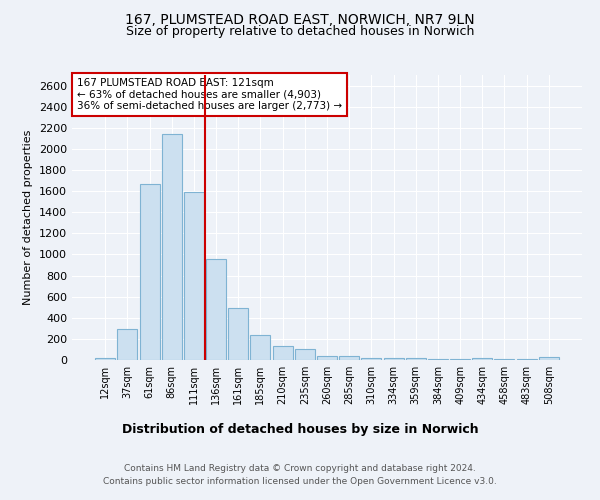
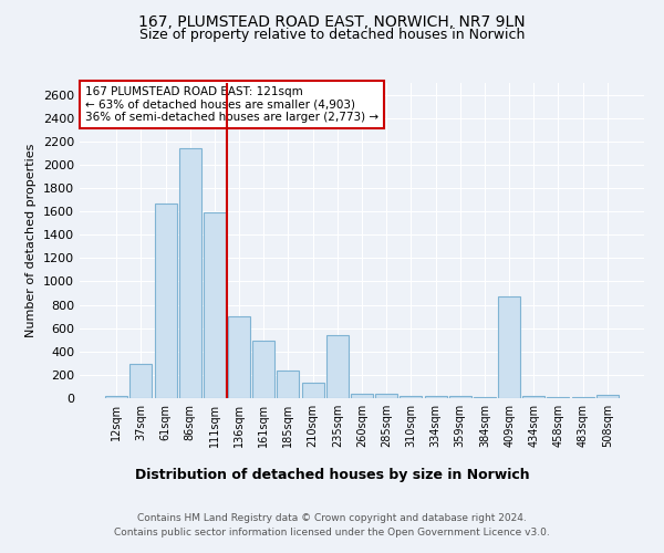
136sqm: 960 -> 700
235sqm: 100 -> 540
409sqm: 0 -> 870
